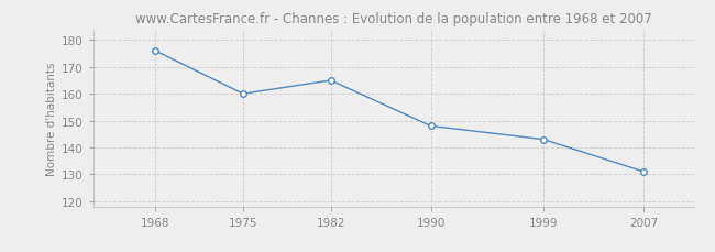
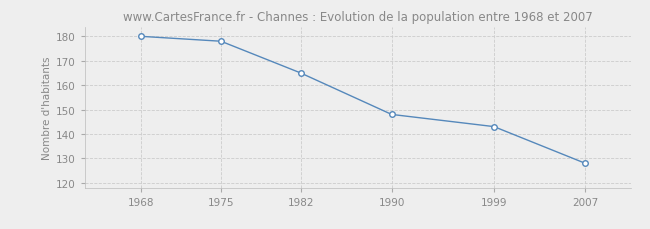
1968: 176 -> 180
1975: 160 -> 178
2007: 131 -> 128
